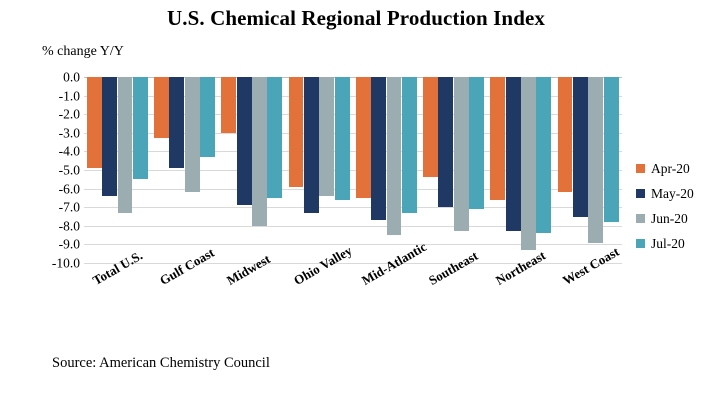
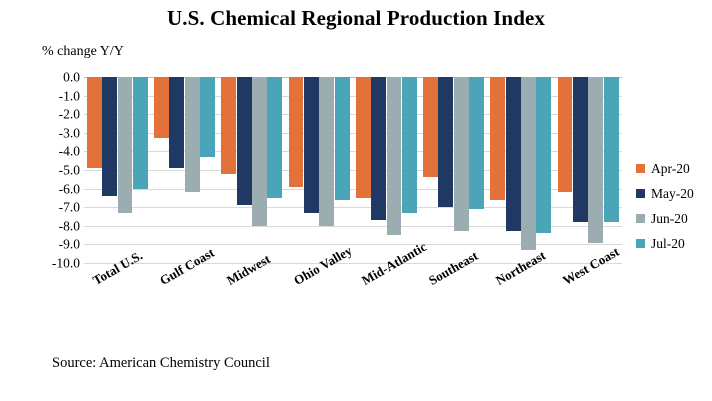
Jul-20/Total U.S.: -5.5 -> -6.0
Apr-20/Midwest: -3.0 -> -5.2
Jun-20/Ohio Valley: -6.4 -> -8.0
May-20/West Coast: -7.5 -> -7.8
